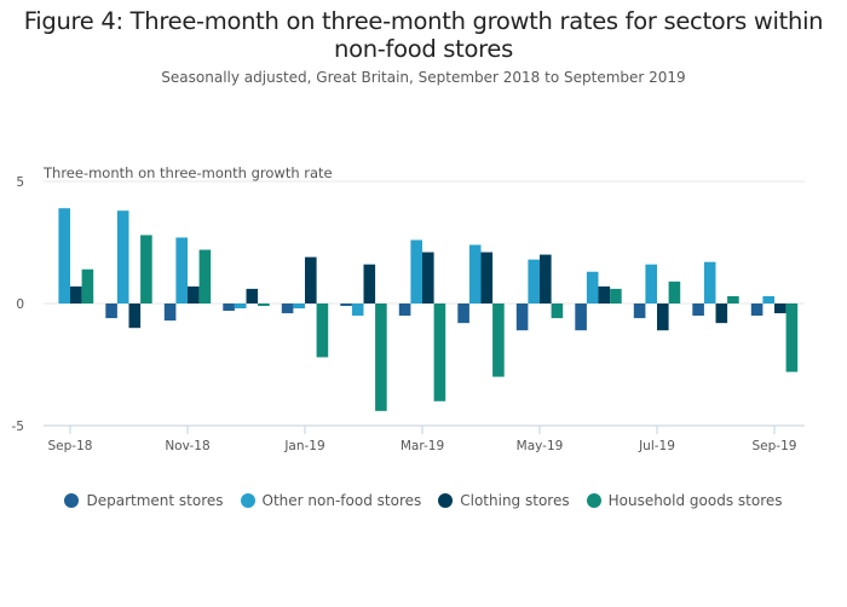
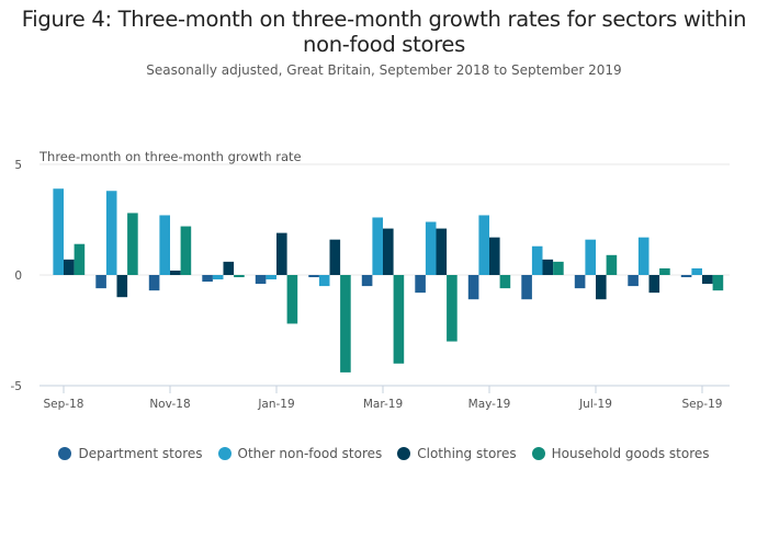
Clothing stores/Nov-18: 0.7 -> 0.2
Other non-food stores/May-19: 1.8 -> 2.7
Clothing stores/May-19: 2.0 -> 1.7
Department stores/Sep-19: -0.5 -> -0.1
Household goods stores/Sep-19: -2.8 -> -0.7
